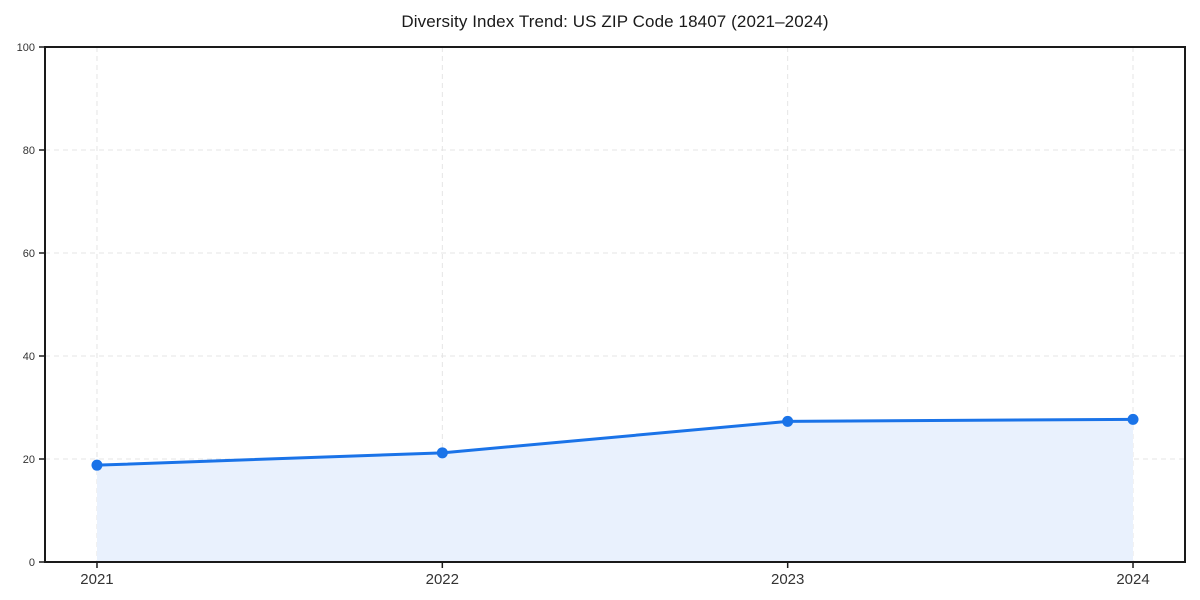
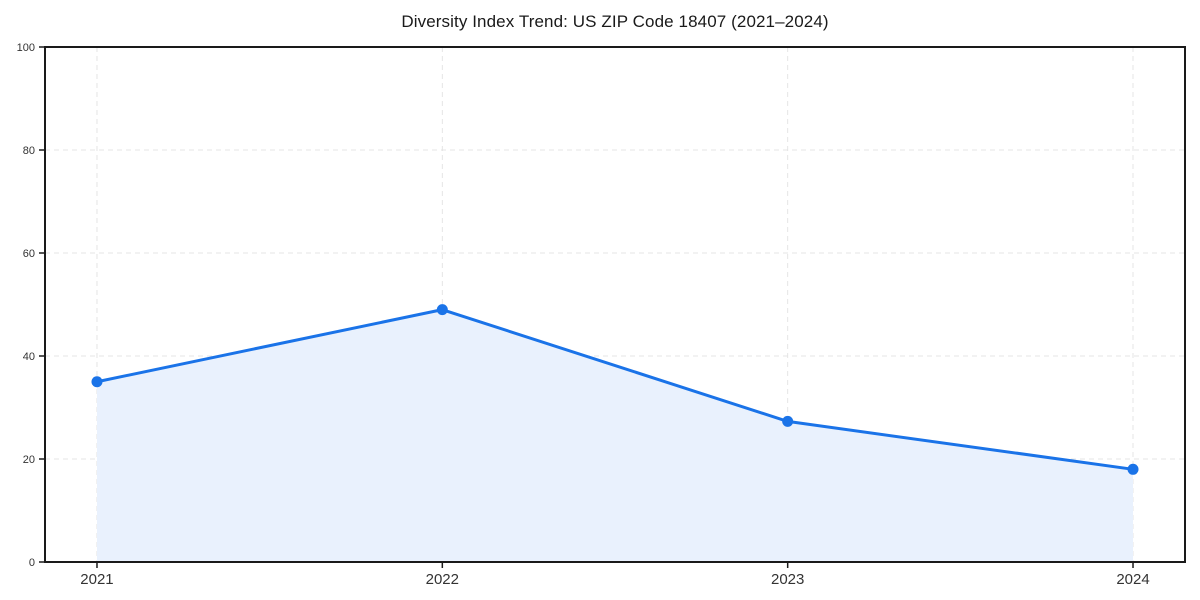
2021: 19 -> 35
2022: 21 -> 49
2024: 28 -> 18
